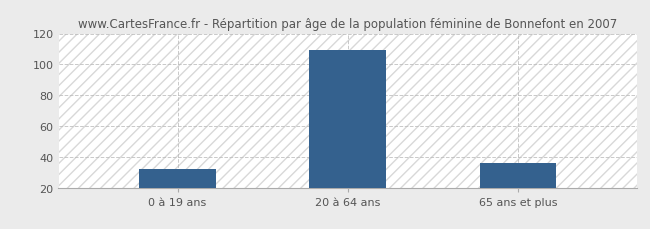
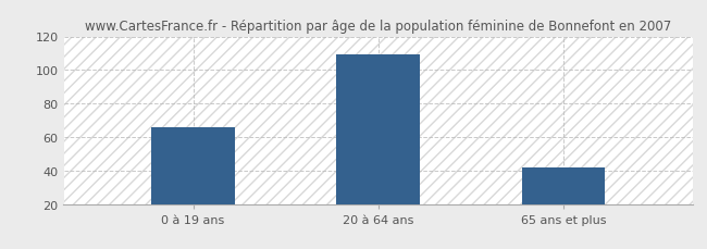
0 à 19 ans: 32 -> 66
65 ans et plus: 36 -> 42
